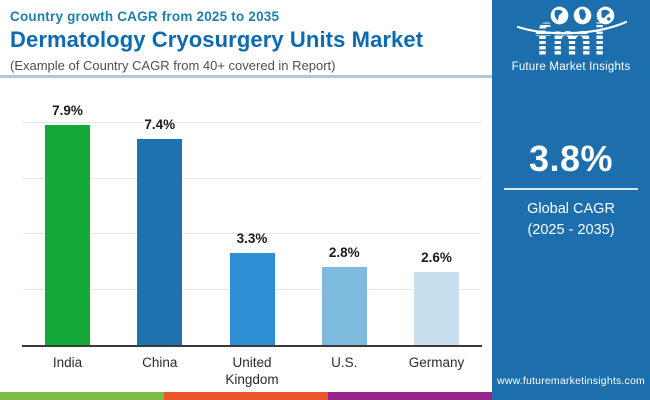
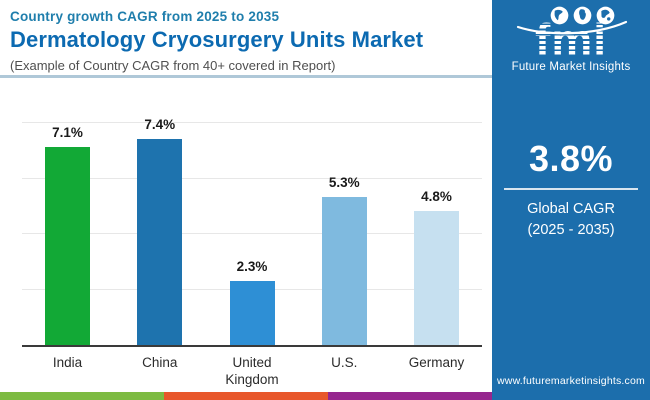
India: 7.9% -> 7.1%
United Kingdom: 3.3% -> 2.3%
U.S.: 2.8% -> 5.3%
Germany: 2.6% -> 4.8%
